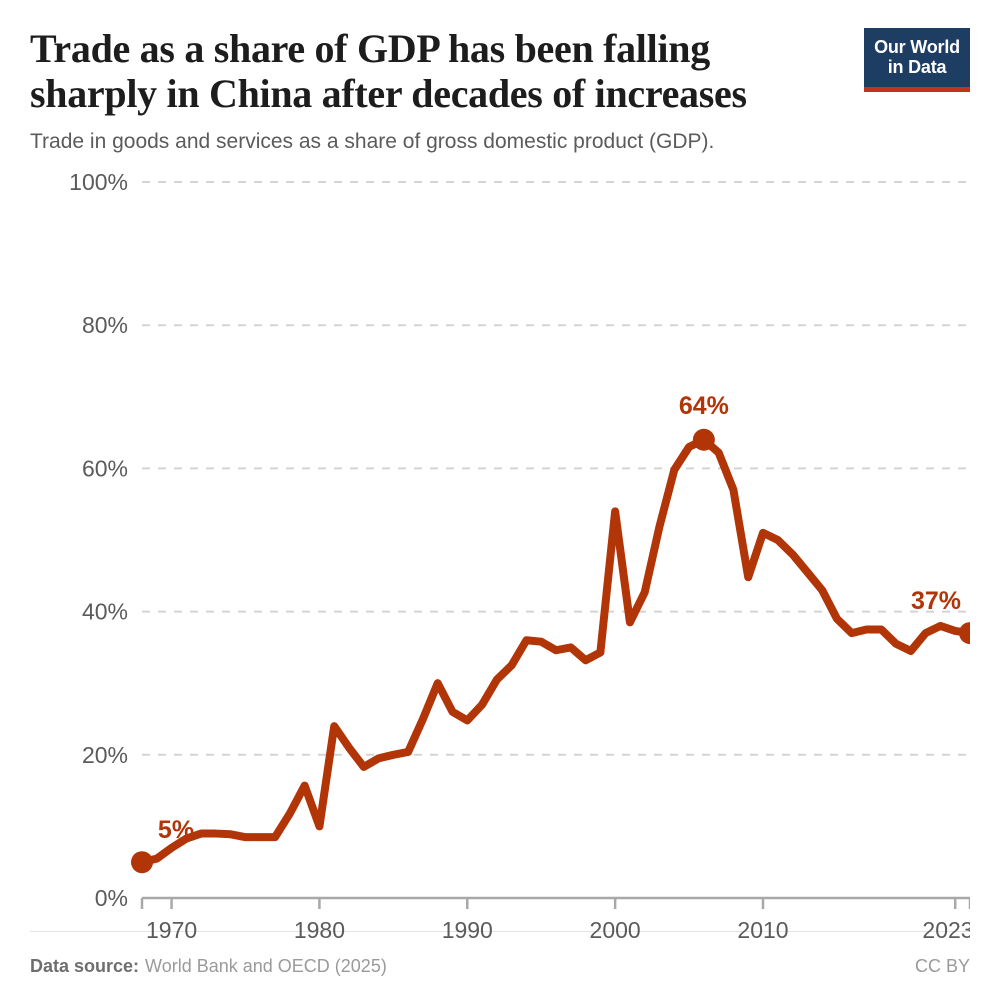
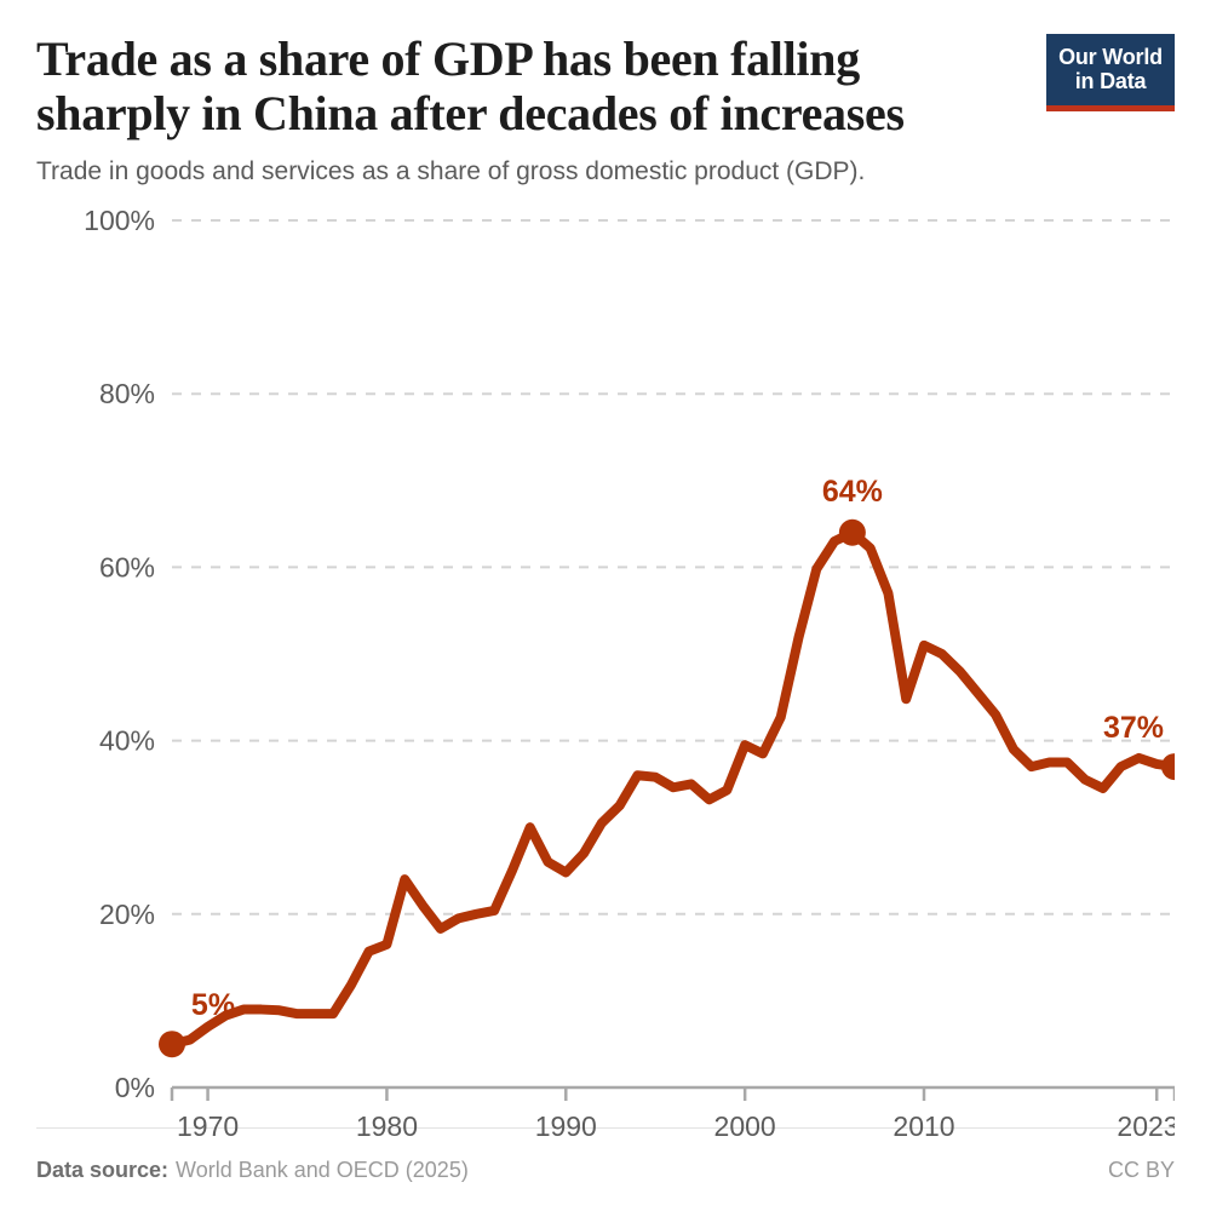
1980: 10% -> 16%
2000: 54% -> 40%
